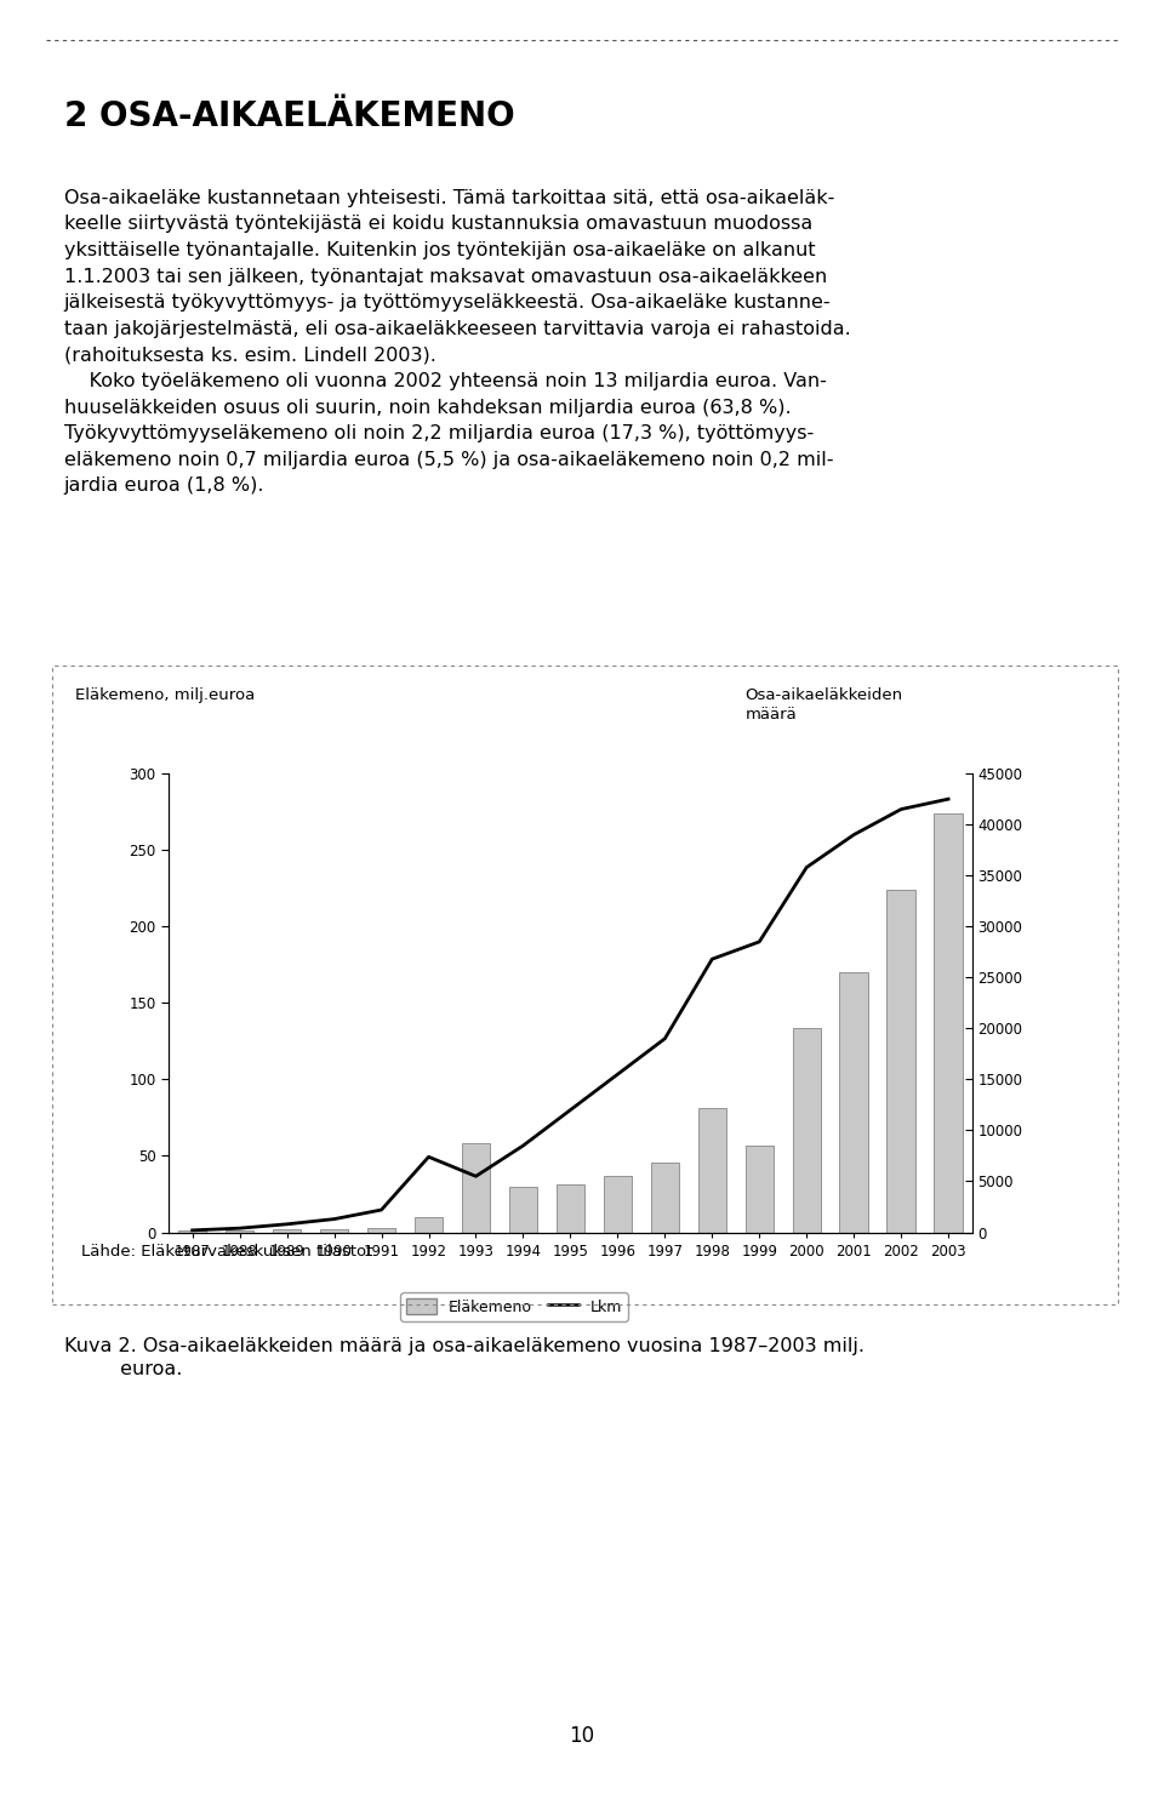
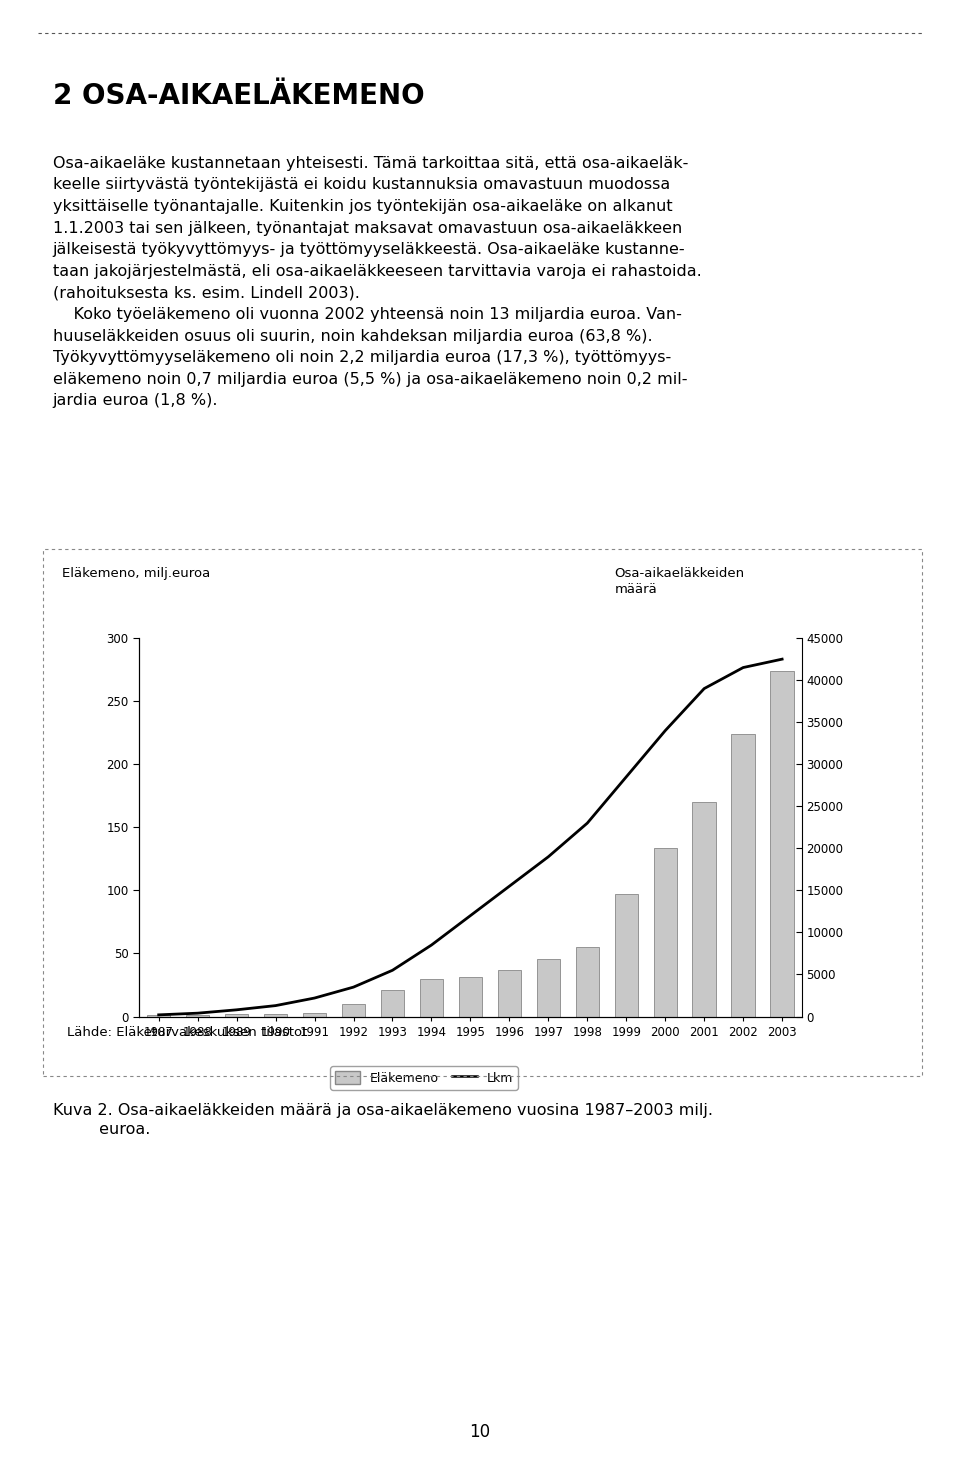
Lkm/1992: 7400 -> 3500
Eläkemeno/1993: 58 -> 21
Eläkemeno/1998: 81 -> 55
Lkm/1998: 26800 -> 23000
Eläkemeno/1999: 57 -> 97
Lkm/2000: 35800 -> 34000
